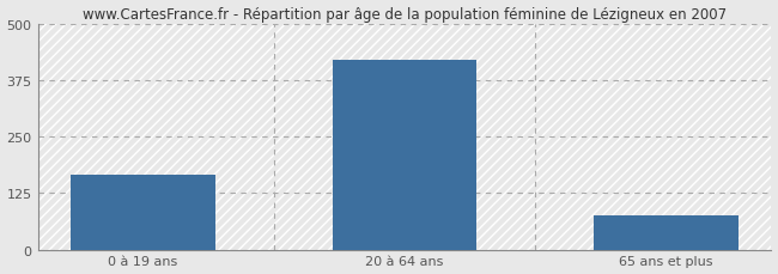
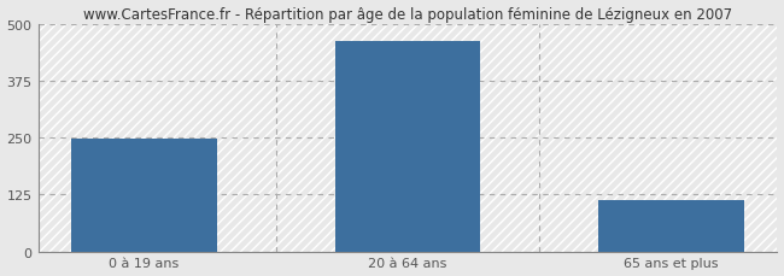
0 à 19 ans: 165 -> 247
20 à 64 ans: 420 -> 463
65 ans et plus: 75 -> 113
